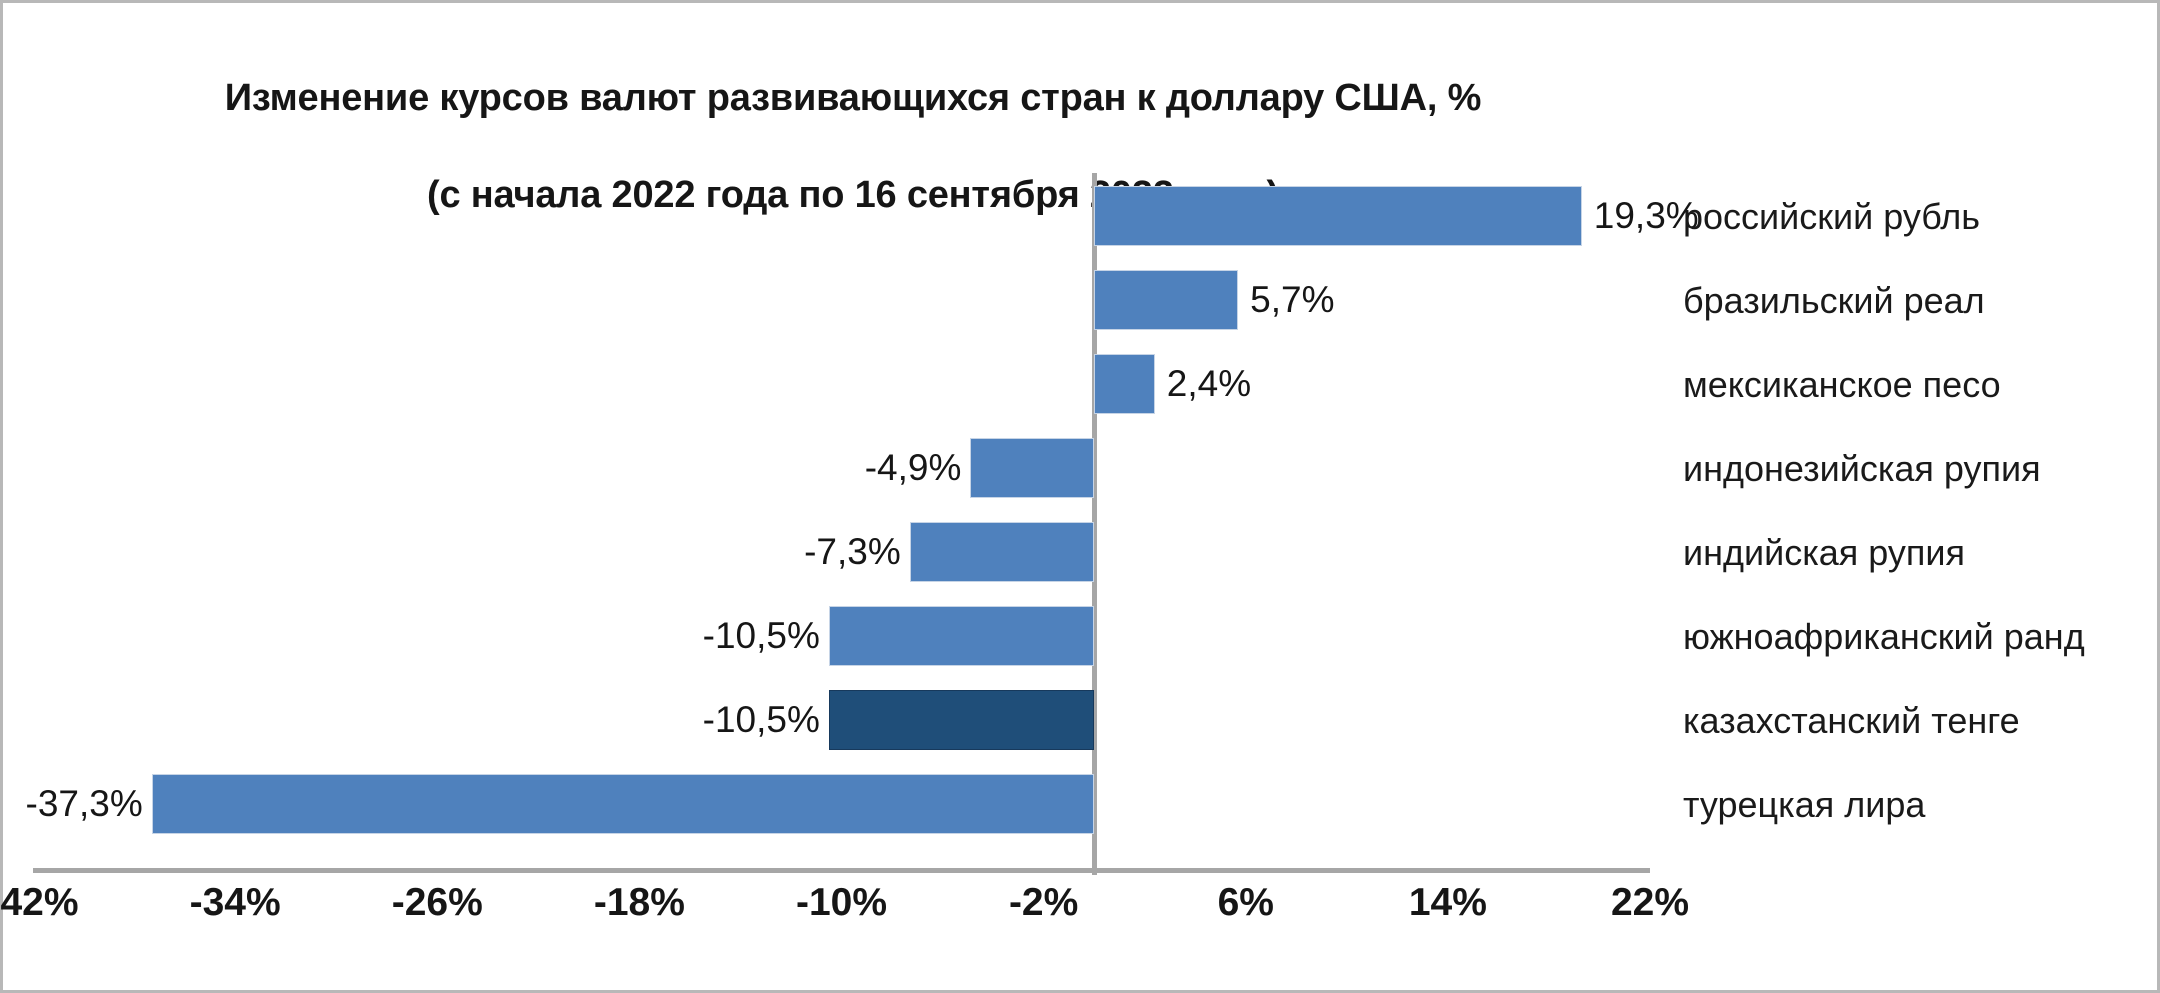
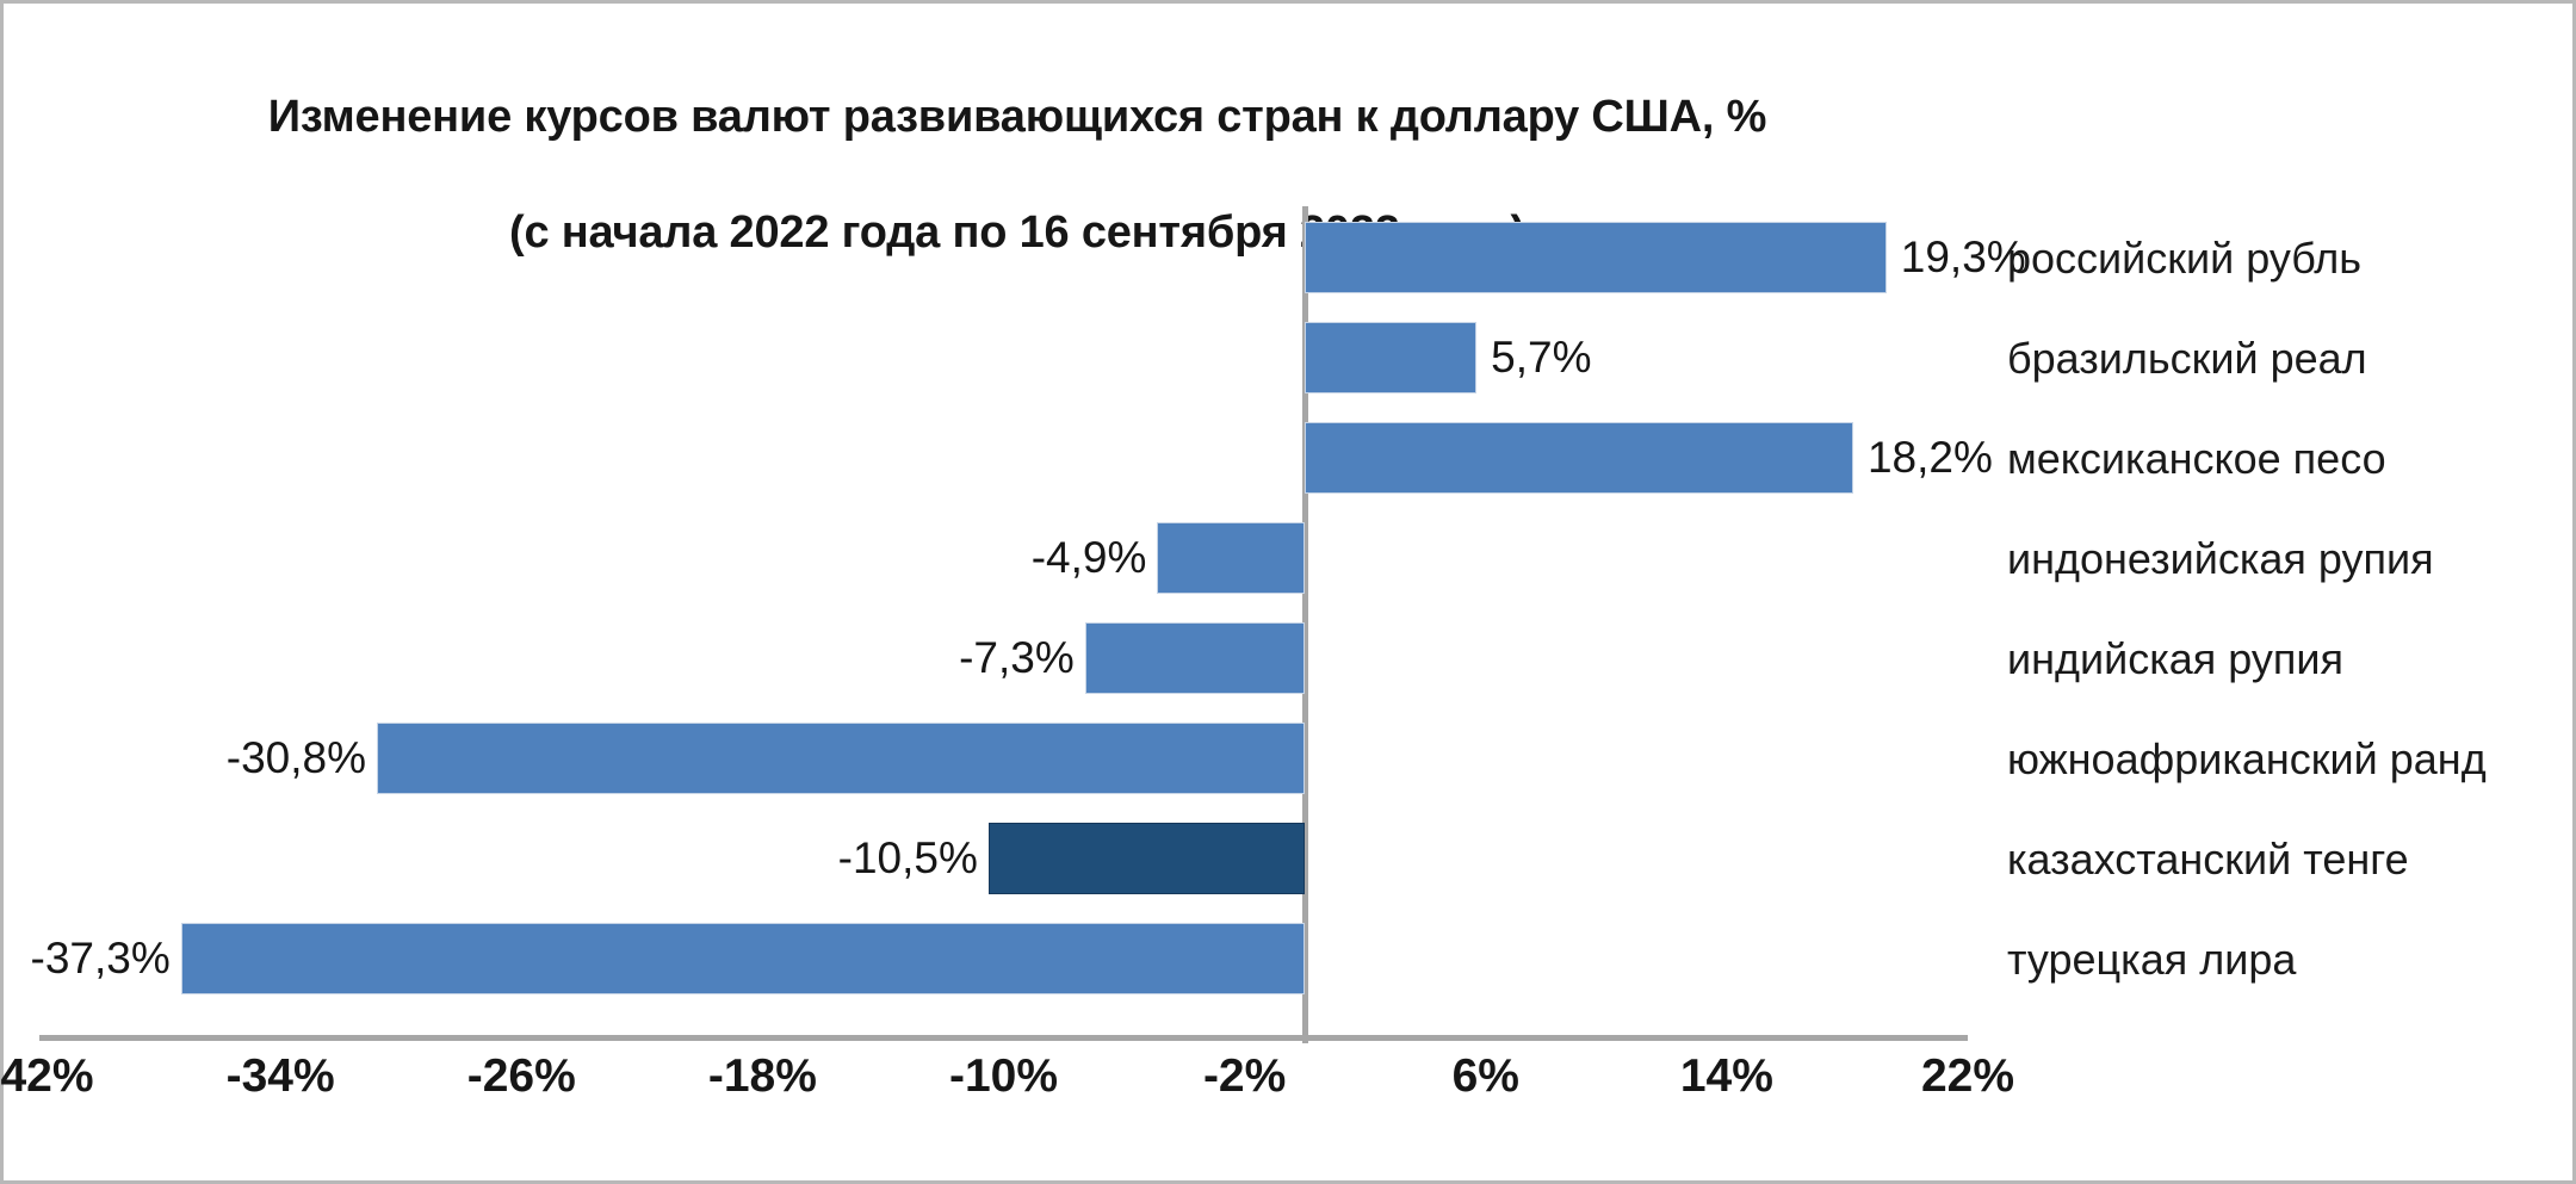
мексиканское песо: 2,4% -> 18,2%
южноафриканский ранд: -10,5% -> -30,8%
